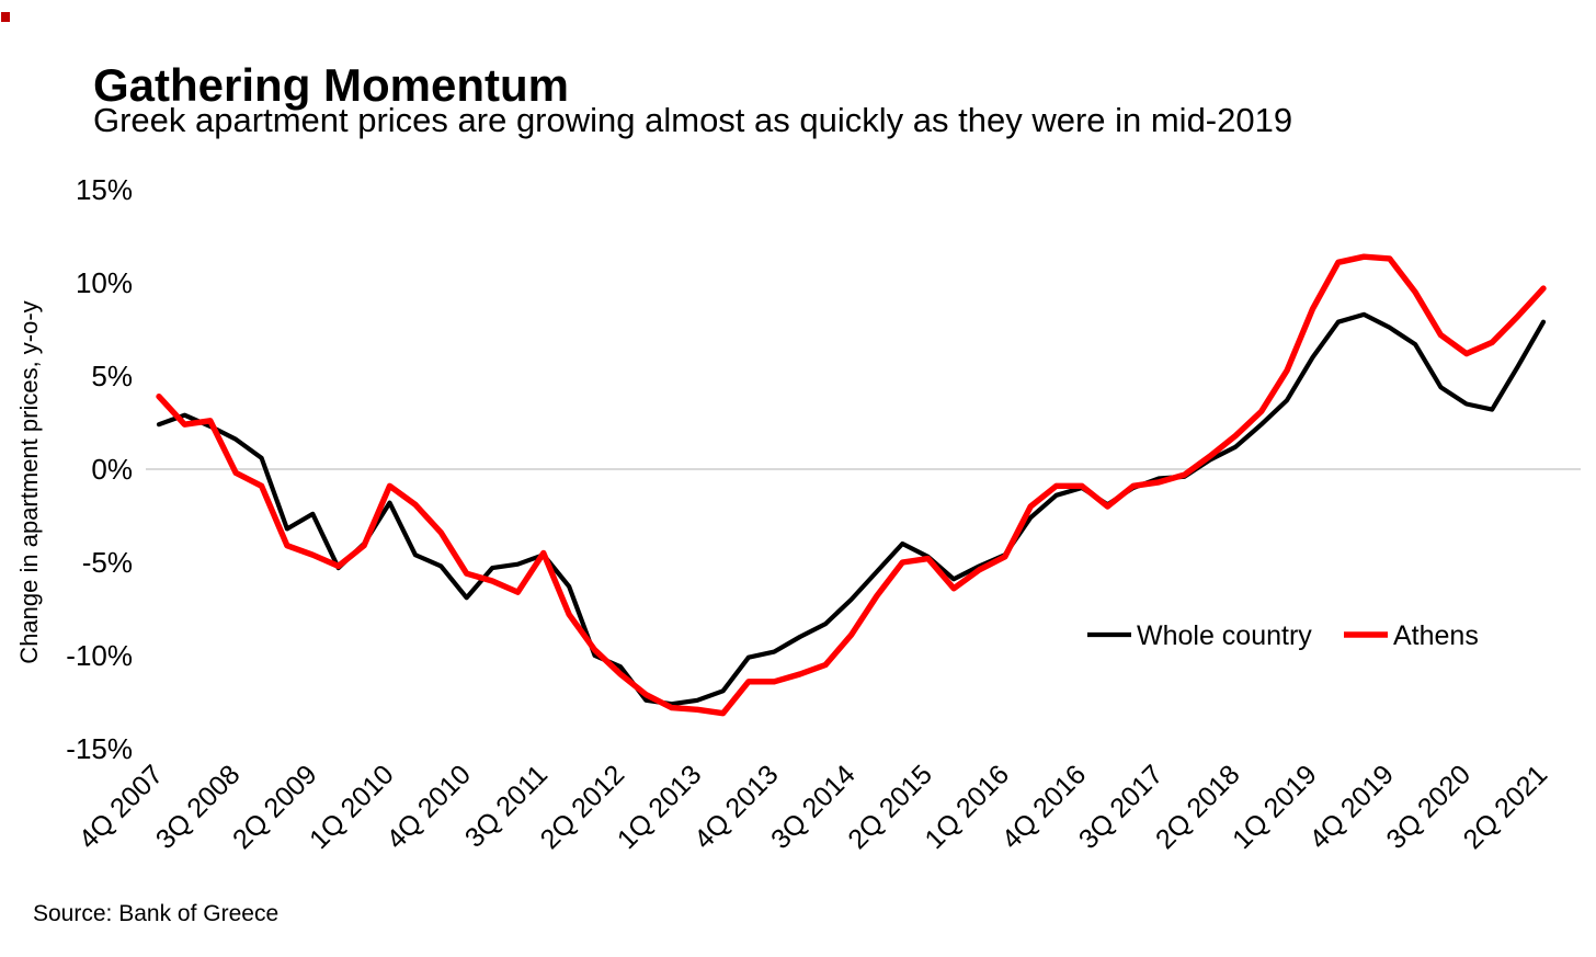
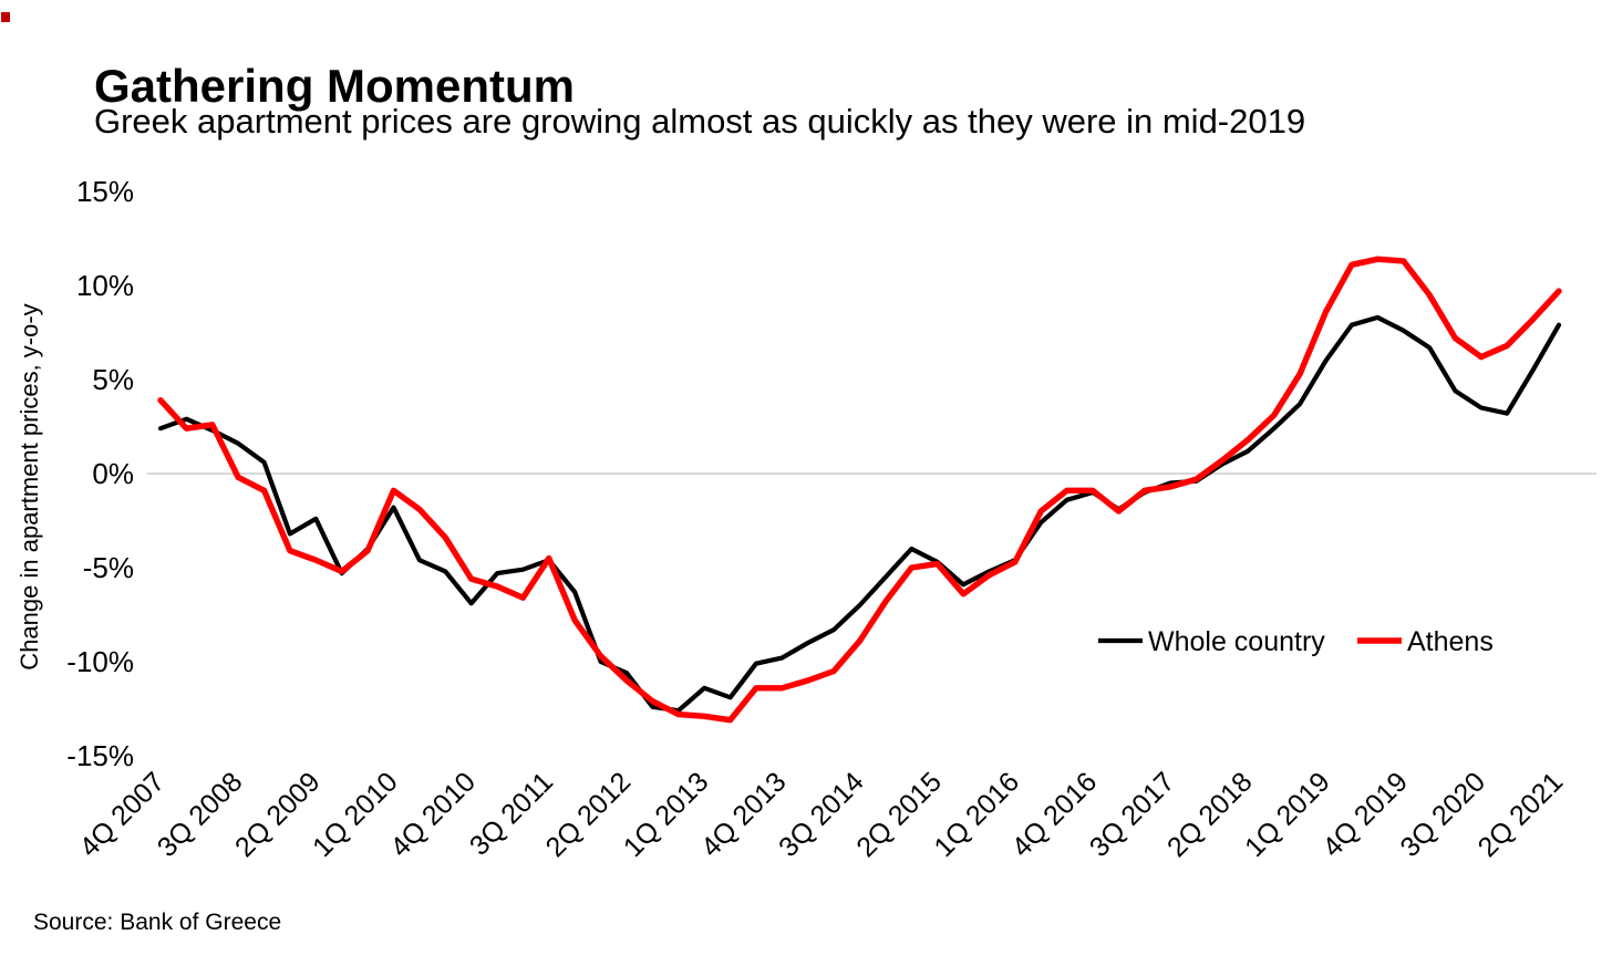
Whole country/1Q 2013: -12.4% -> -11.4%
